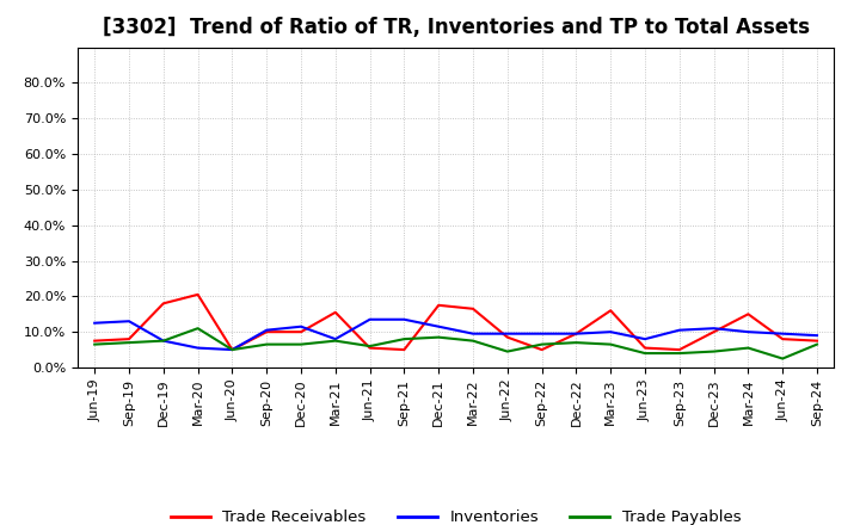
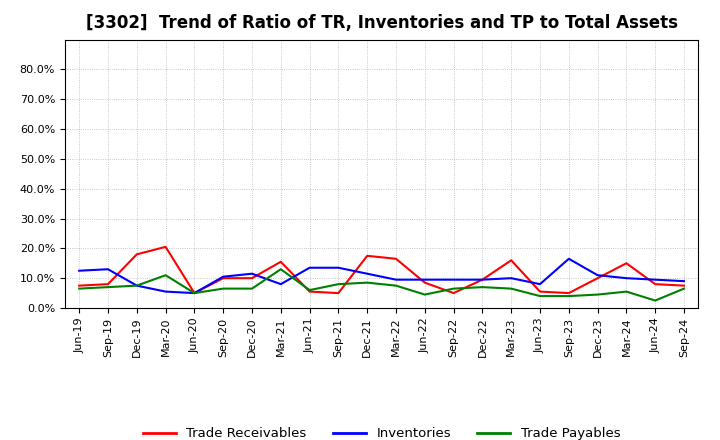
Trade Payables/Mar-21: 7.5% -> 13.0%
Inventories/Sep-23: 10.5% -> 16.5%
